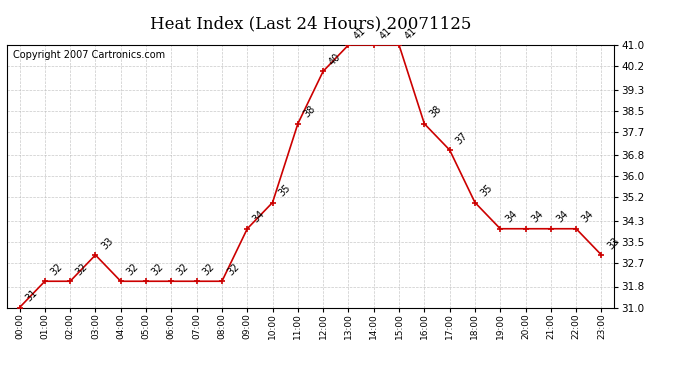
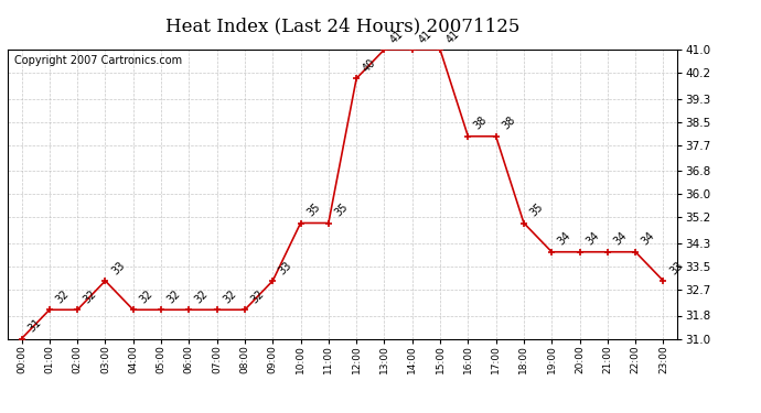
09:00: 34 -> 33
11:00: 38 -> 35
17:00: 37 -> 38
